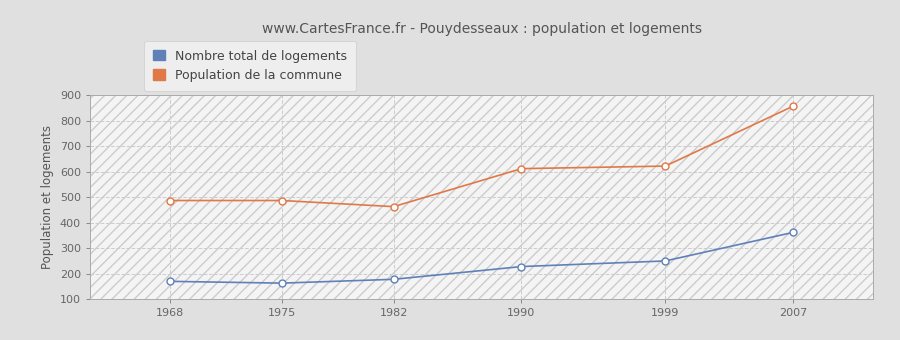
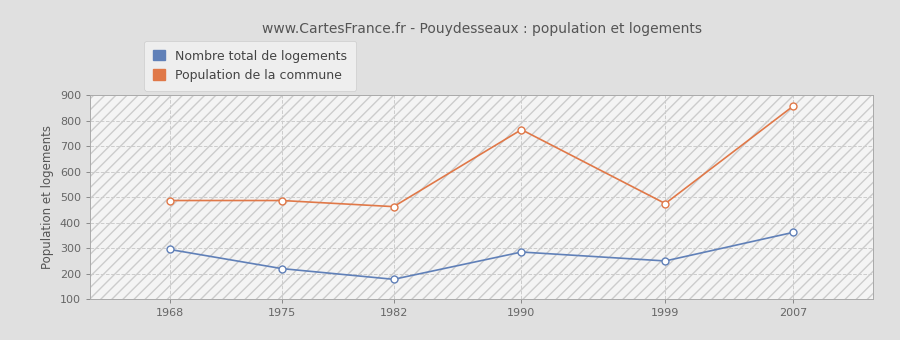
Nombre total de logements/1968: 170 -> 295
Nombre total de logements/1975: 163 -> 220
Nombre total de logements/1990: 228 -> 285
Population de la commune/1990: 612 -> 765
Population de la commune/1999: 622 -> 475
